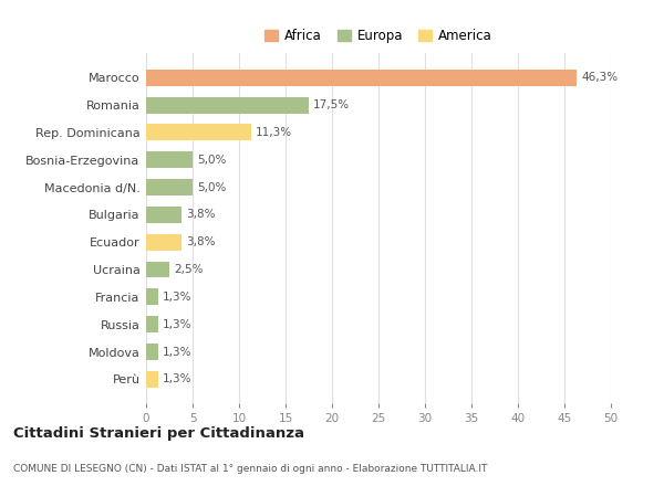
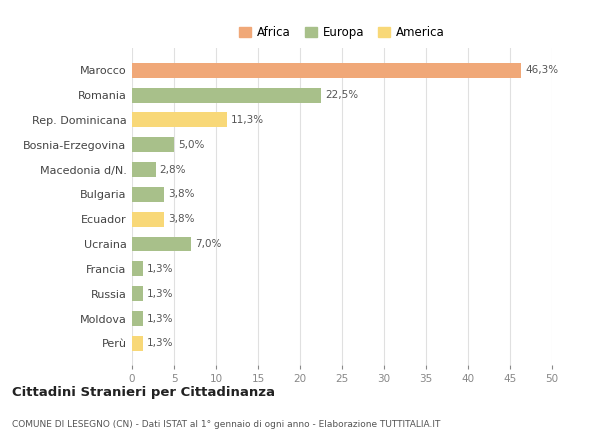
Romania: 17,5% -> 22,5%
Macedonia d/N.: 5,0% -> 2,8%
Ucraina: 2,5% -> 7,0%
